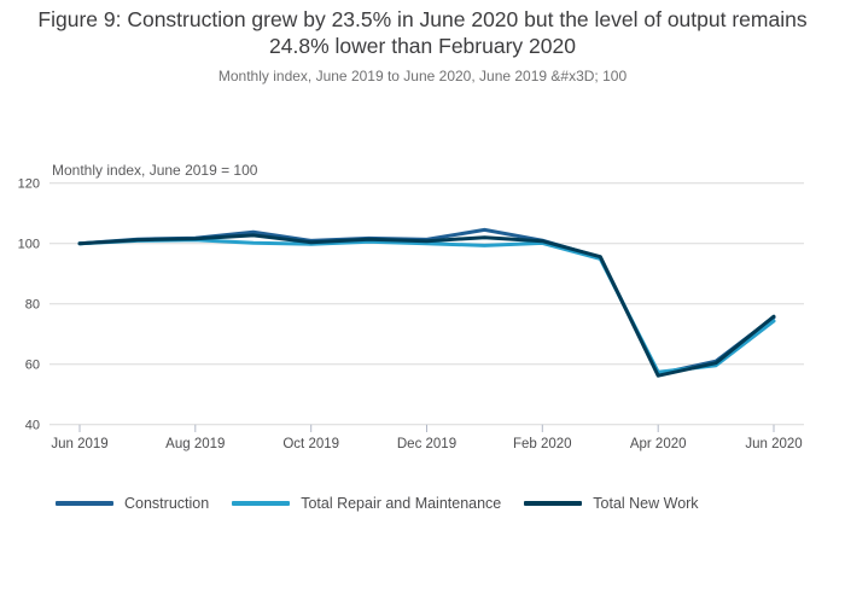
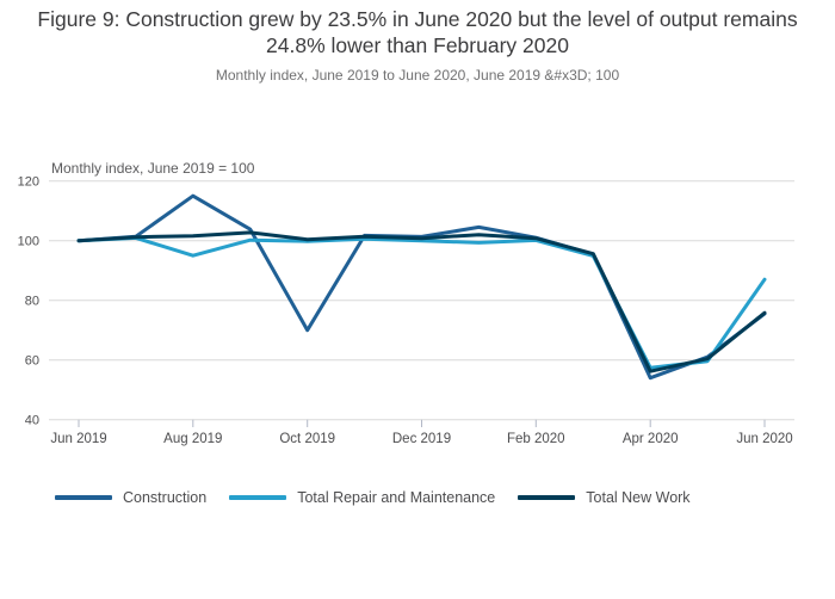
Construction/Aug 2019: 102 -> 115
Total Repair and Maintenance/Aug 2019: 101 -> 95
Construction/Oct 2019: 101 -> 70
Construction/Apr 2020: 57 -> 54
Total Repair and Maintenance/Jun 2020: 74 -> 87
